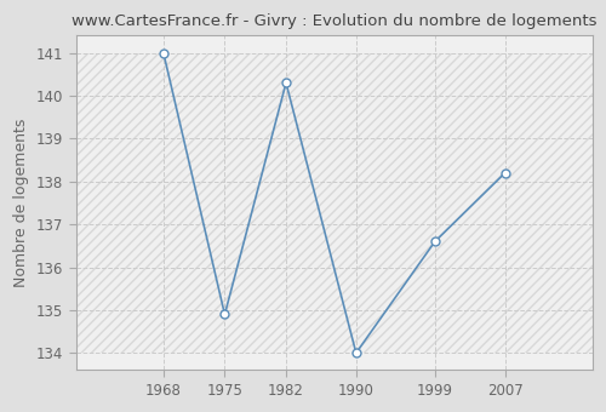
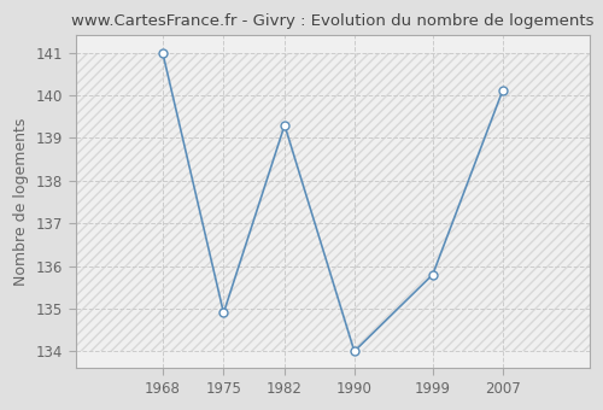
1982: 140.3 -> 139.3
1999: 136.6 -> 135.8
2007: 138.2 -> 140.1
